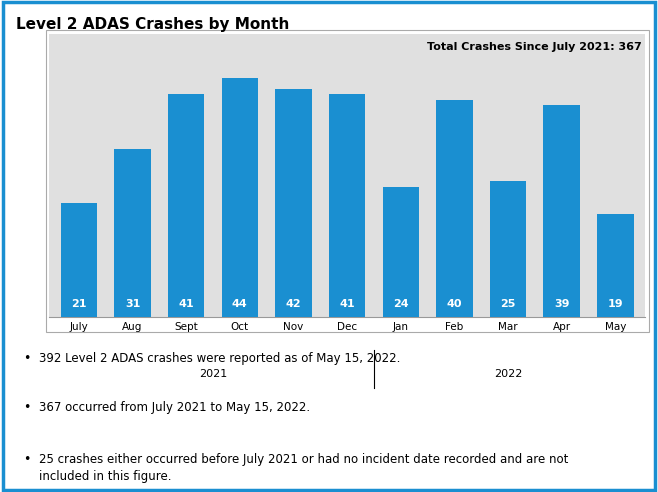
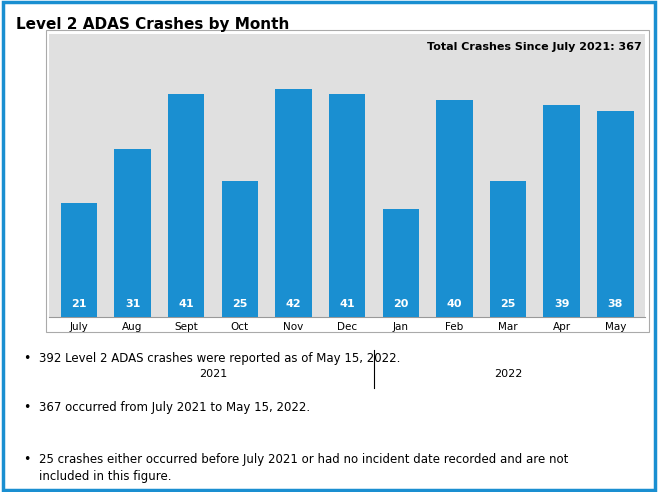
Oct: 44 -> 25
Jan: 24 -> 20
May: 19 -> 38
